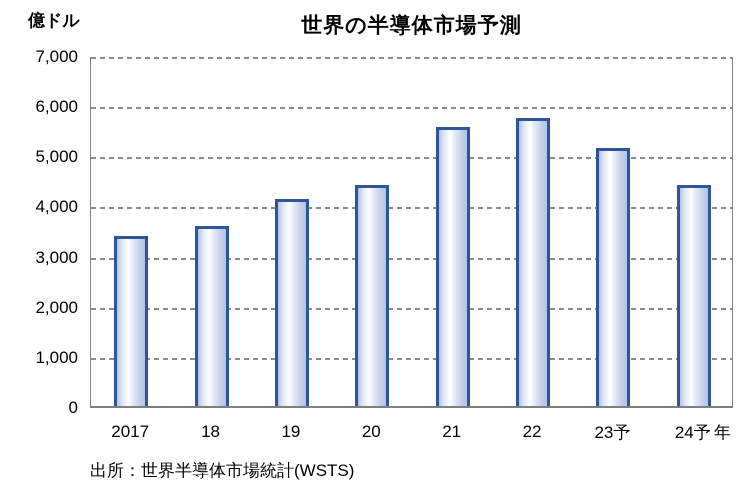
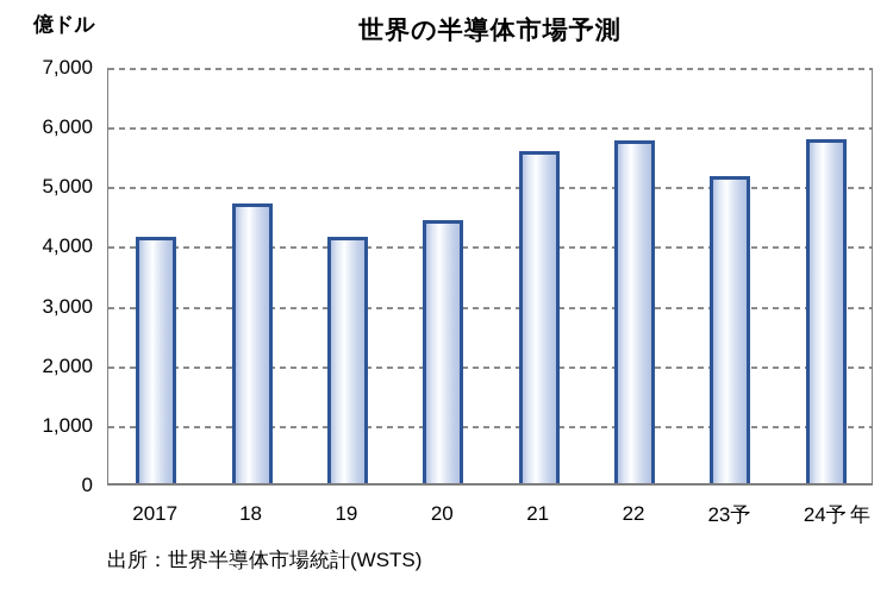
2017: 3400 -> 4100
18: 3600 -> 4700
24予: 4400 -> 5800
